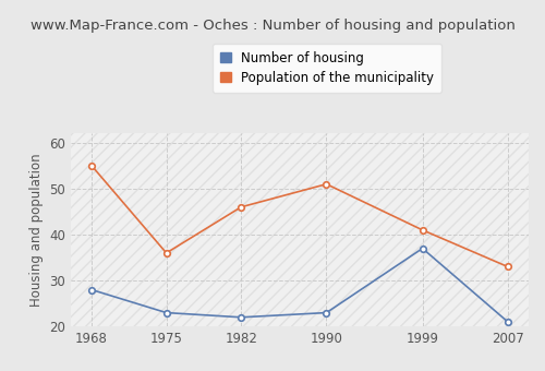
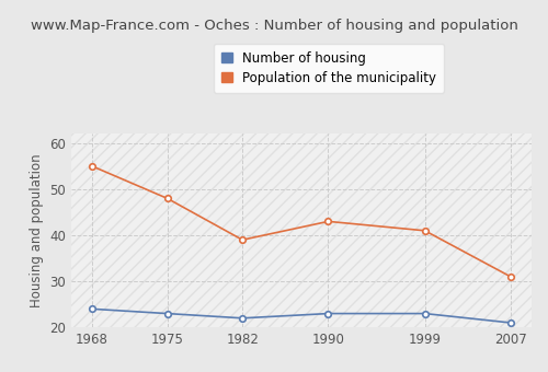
Number of housing/1968: 28 -> 24
Population of the municipality/1975: 36 -> 48
Population of the municipality/1982: 46 -> 39
Population of the municipality/1990: 51 -> 43
Number of housing/1999: 37 -> 23
Population of the municipality/2007: 33 -> 31
